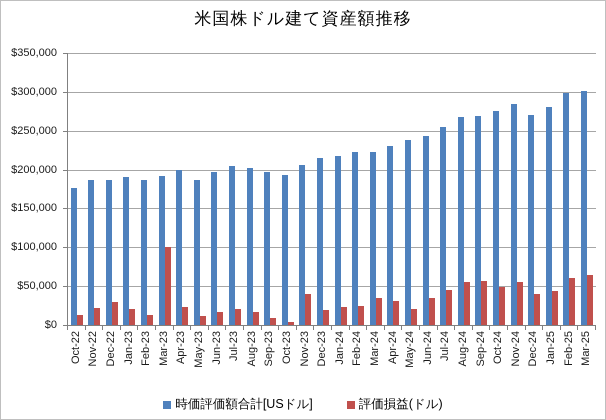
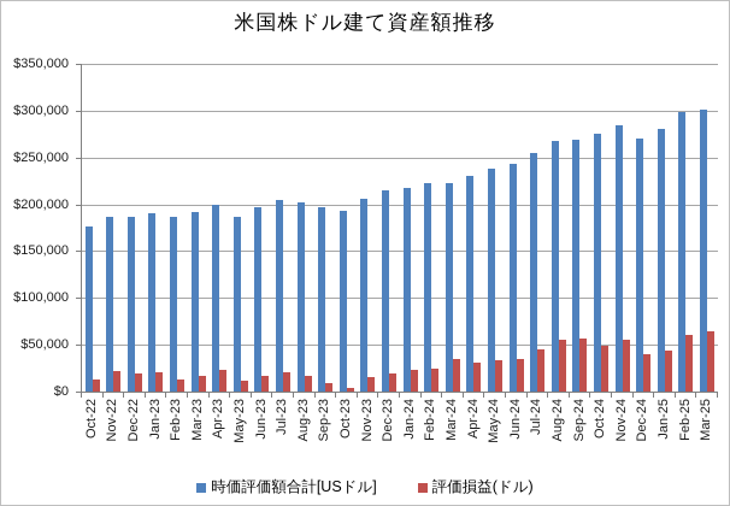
評価損益(ドル)/Dec-22: $30000 -> $20000
評価損益(ドル)/Mar-23: $100000 -> $20000
評価損益(ドル)/Nov-23: $40000 -> $20000
評価損益(ドル)/May-24: $20000 -> $30000
